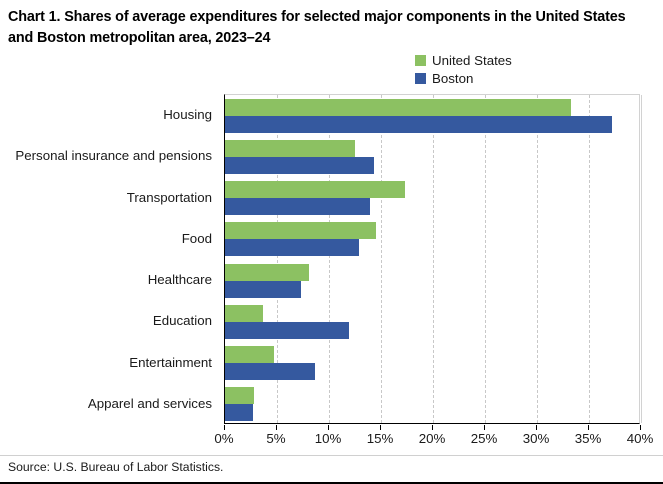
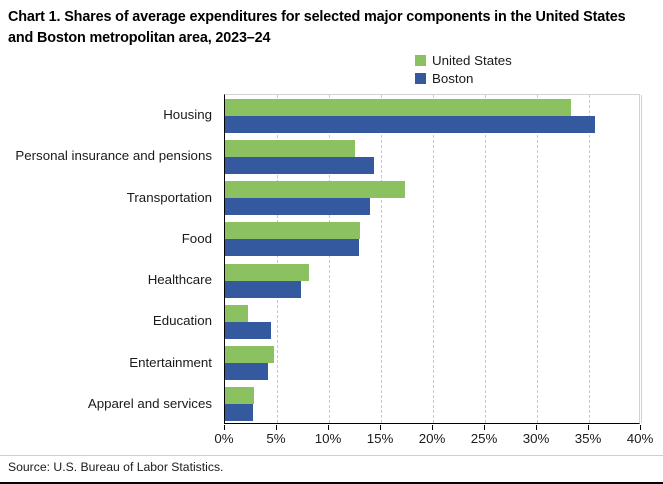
Boston/Housing: 37.2% -> 35.6%
United States/Food: 14.5% -> 13.0%
United States/Education: 3.7% -> 2.2%
Boston/Education: 11.9% -> 4.4%
Boston/Entertainment: 8.7% -> 4.1%
